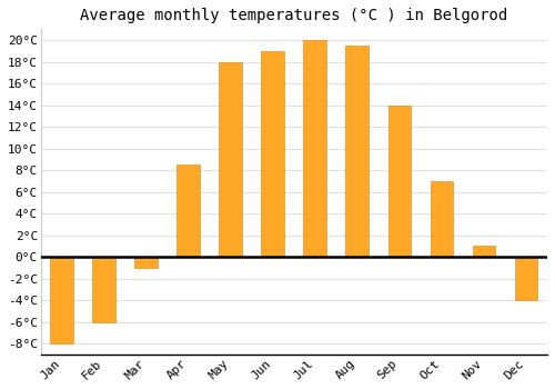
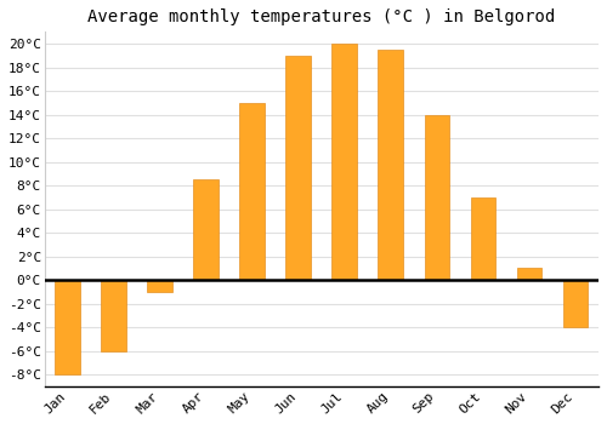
May: 18.0°C -> 15.0°C
